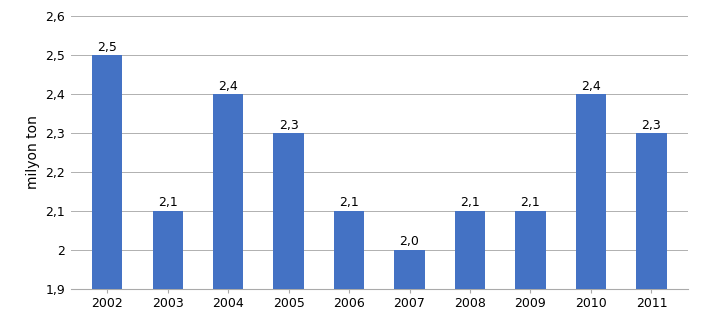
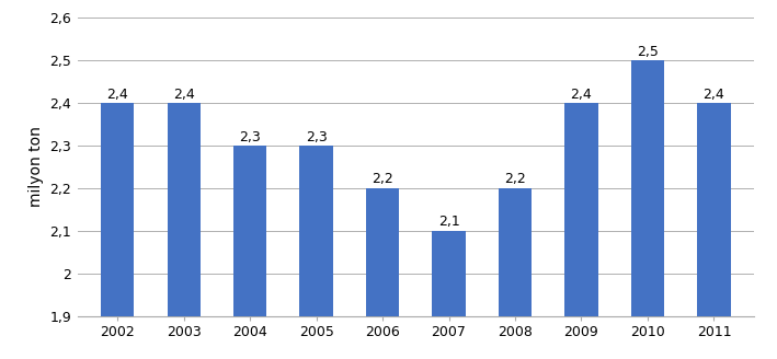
2002: 2,5 -> 2,4
2003: 2,1 -> 2,4
2004: 2,4 -> 2,3
2006: 2,1 -> 2,2
2007: 2,0 -> 2,1
2008: 2,1 -> 2,2
2009: 2,1 -> 2,4
2010: 2,4 -> 2,5
2011: 2,3 -> 2,4
